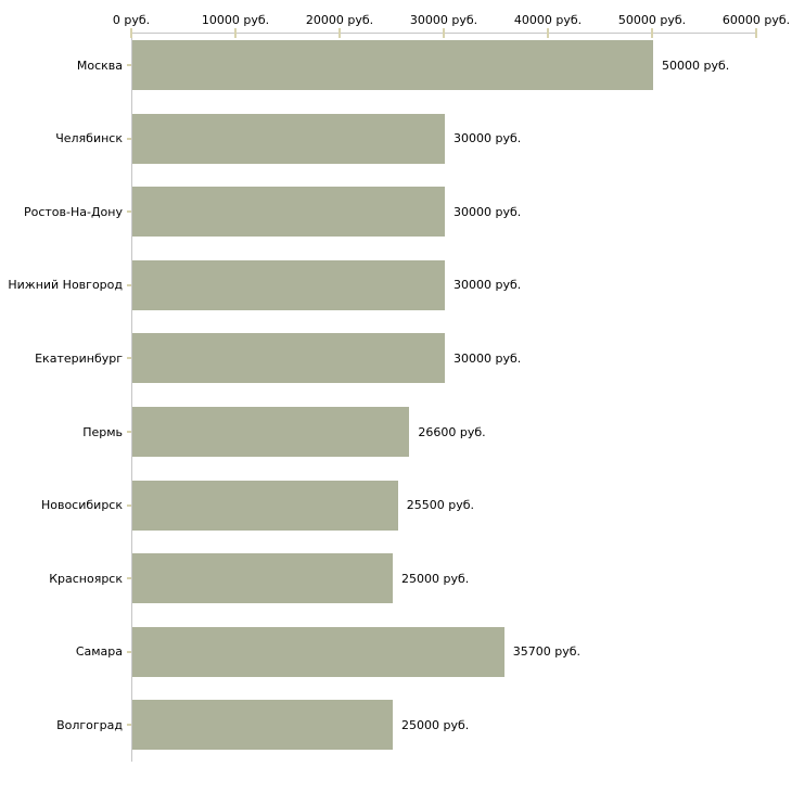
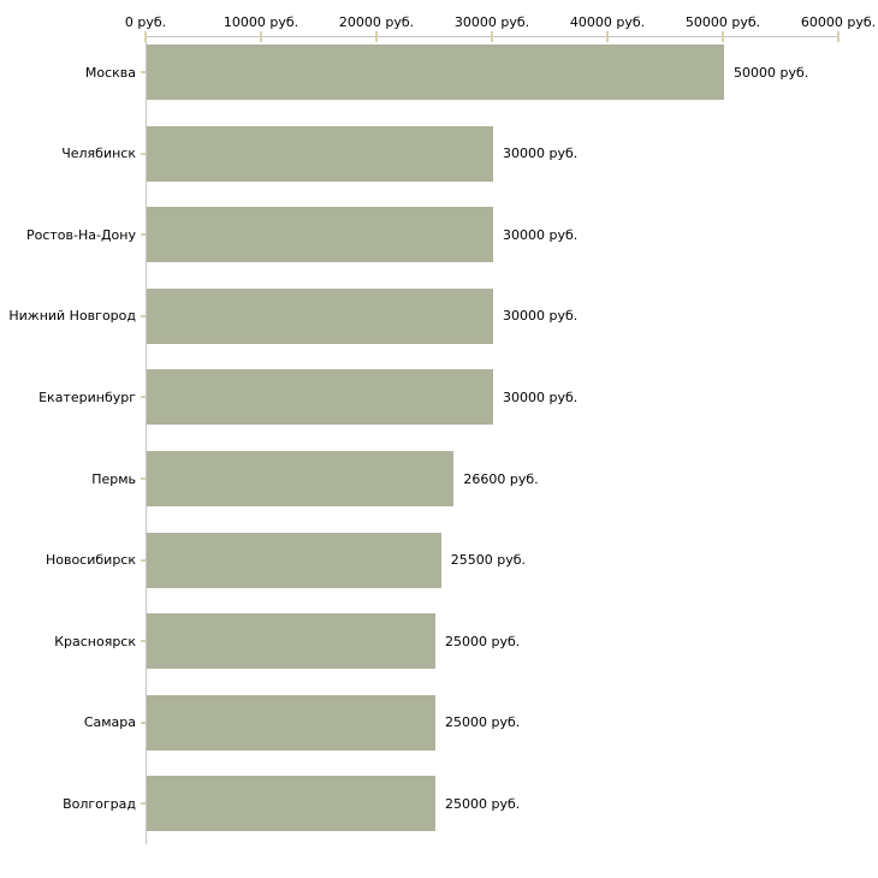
Самара: 35700 -> 25000
